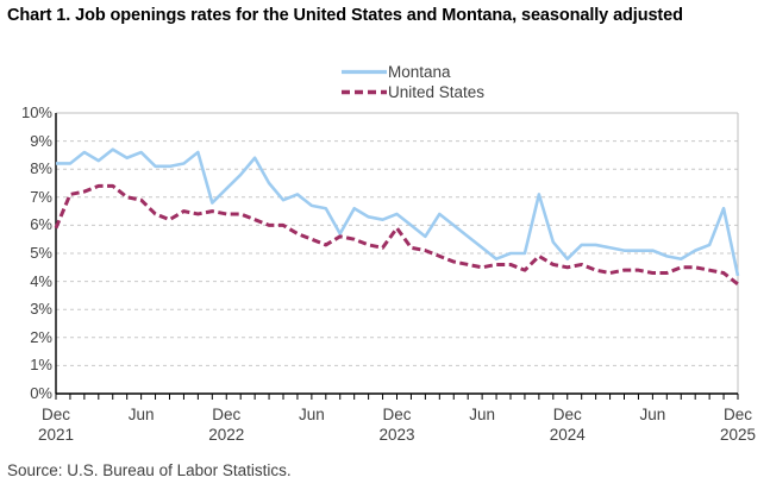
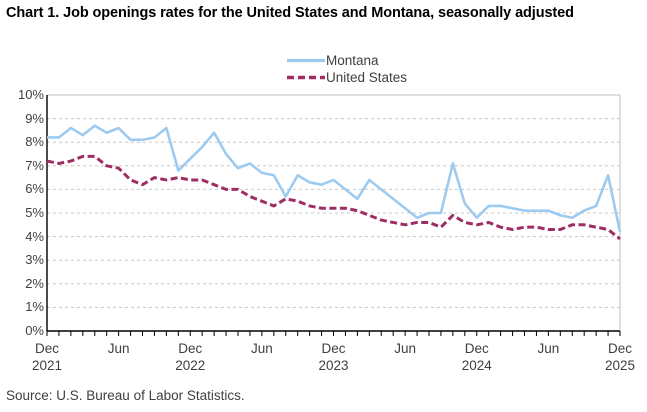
United States/Dec 2021: 5.9% -> 7.2%
United States/Dec 2023: 5.9% -> 5.2%
